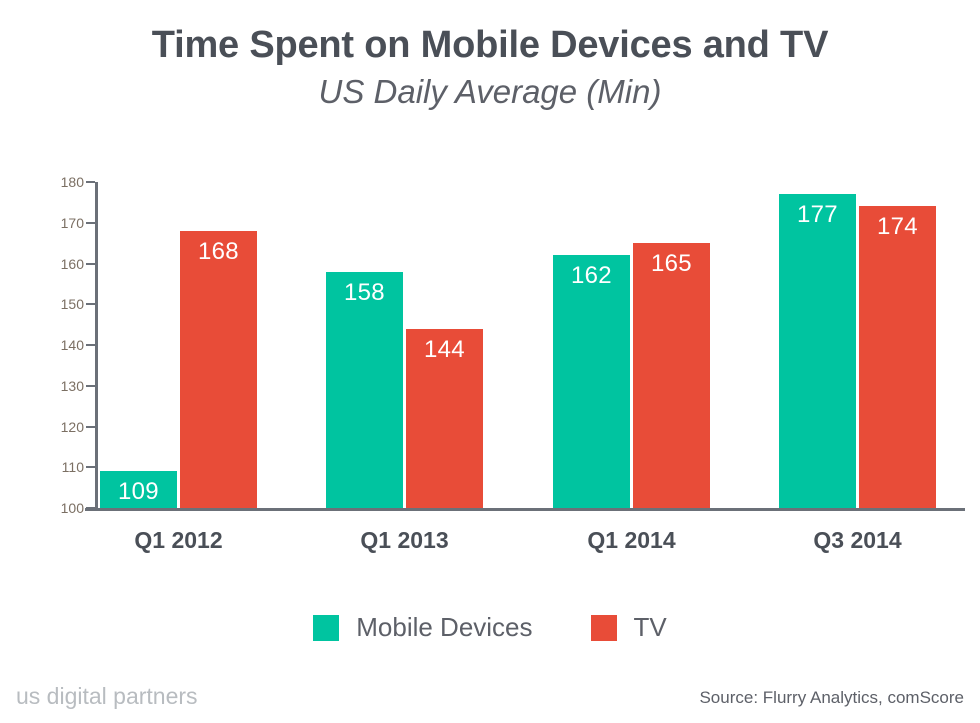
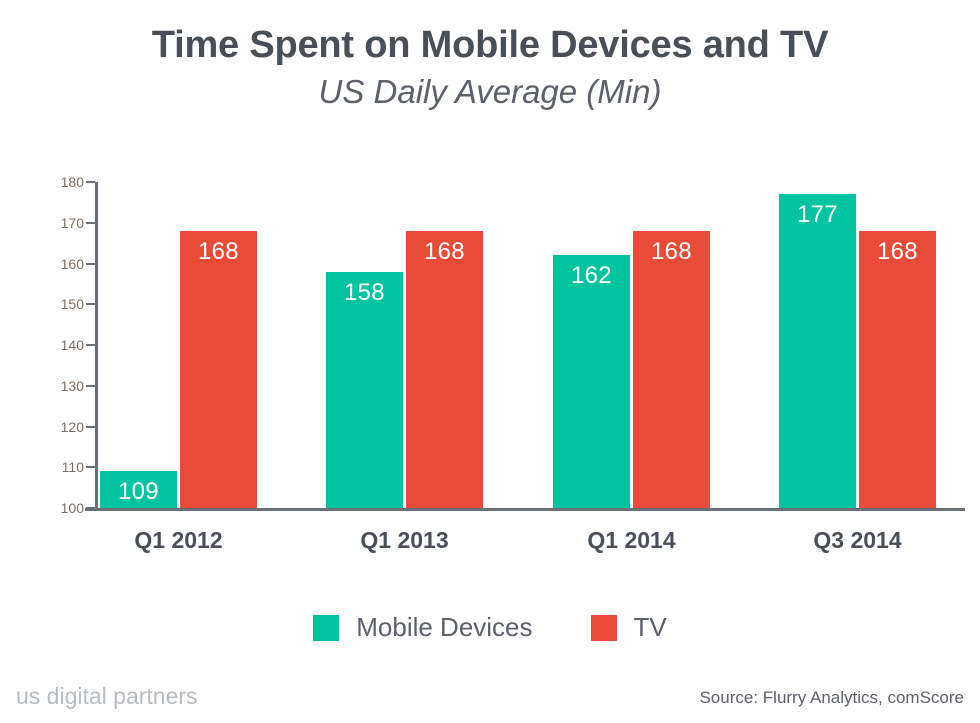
TV/Q1 2013: 144 -> 168
TV/Q1 2014: 165 -> 168
TV/Q3 2014: 174 -> 168
